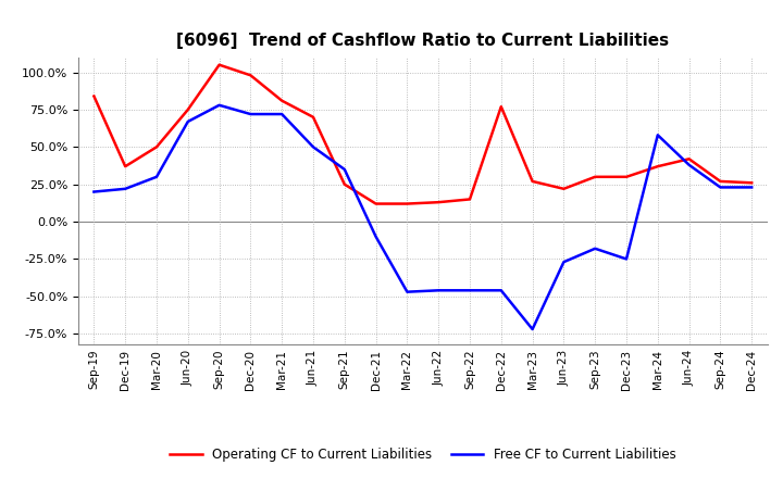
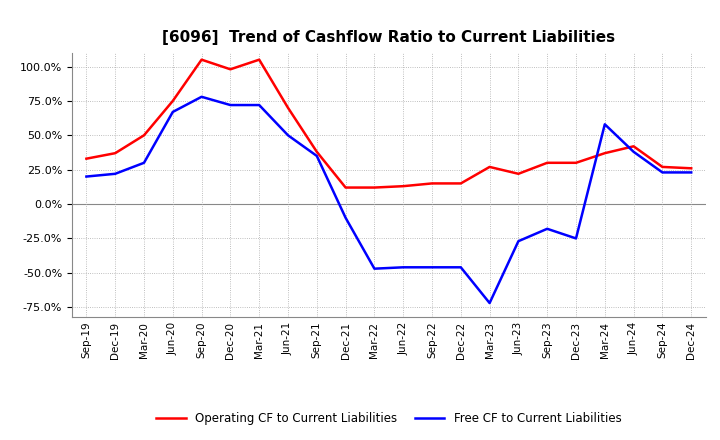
Operating CF to Current Liabilities/Sep-19: 84% -> 33%
Operating CF to Current Liabilities/Mar-21: 81% -> 105%
Operating CF to Current Liabilities/Sep-21: 25% -> 38%
Operating CF to Current Liabilities/Dec-22: 77% -> 15%
